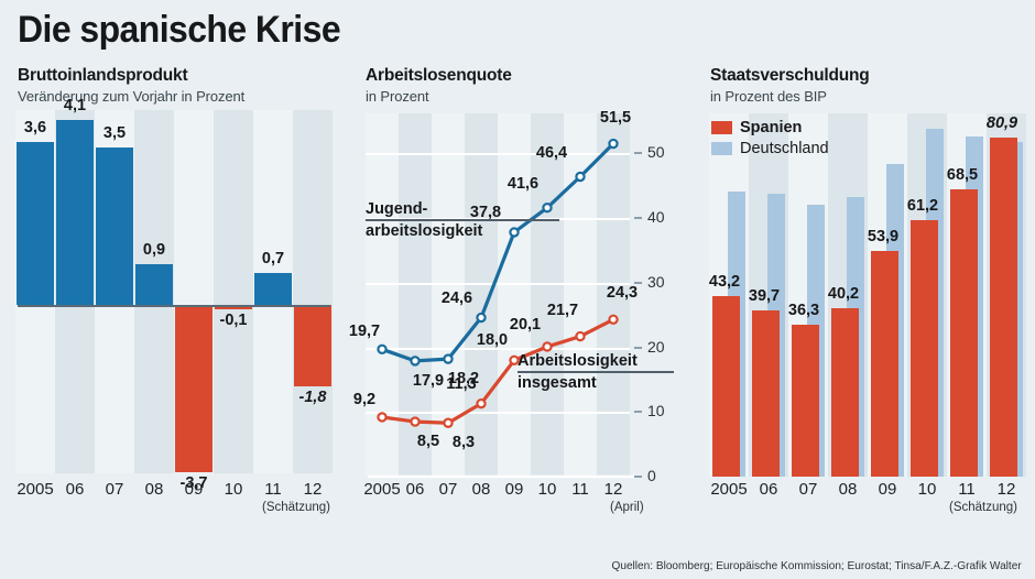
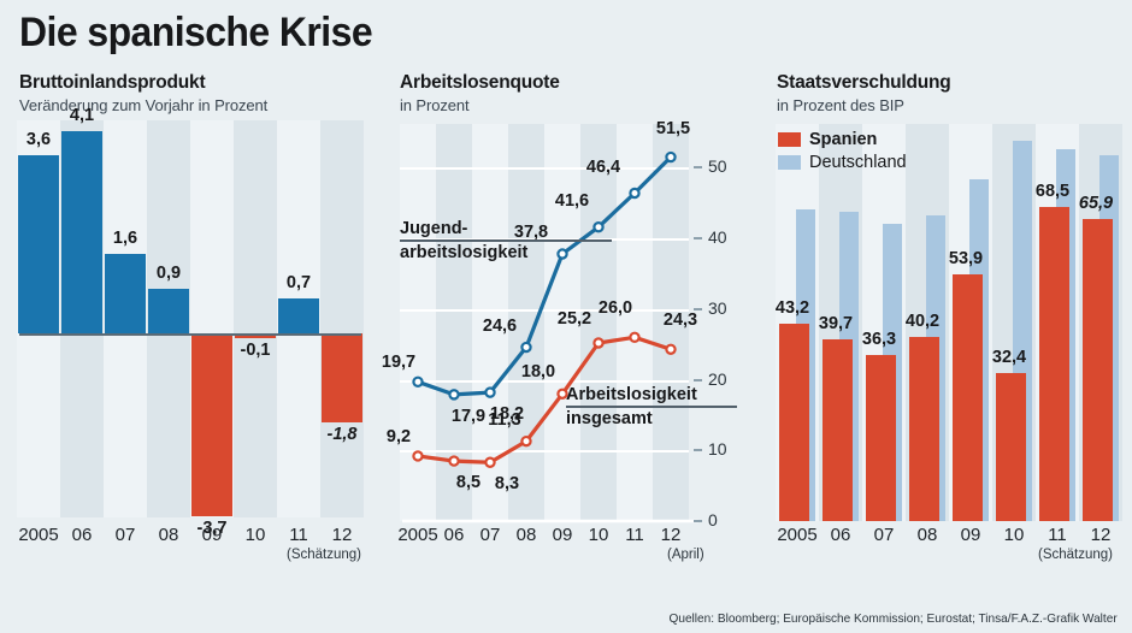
Bruttoinlandsprodukt/07: 3,5 -> 1,6
Arbeitslosenquote/Arbeitslosigkeit insgesamt/10: 20,1 -> 25,2
Arbeitslosenquote/Arbeitslosigkeit insgesamt/11: 21,7 -> 26,0
Staatsverschuldung/Spanien/10: 61,2 -> 32,4
Staatsverschuldung/Spanien/12: 80,9 -> 65,9
